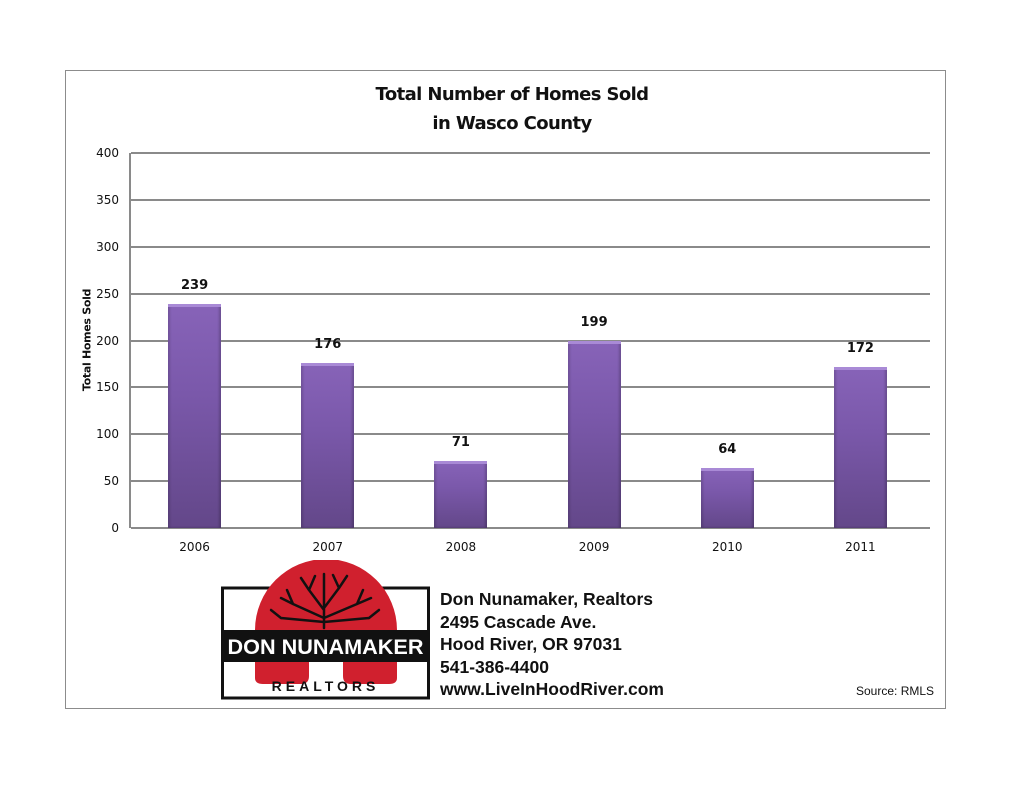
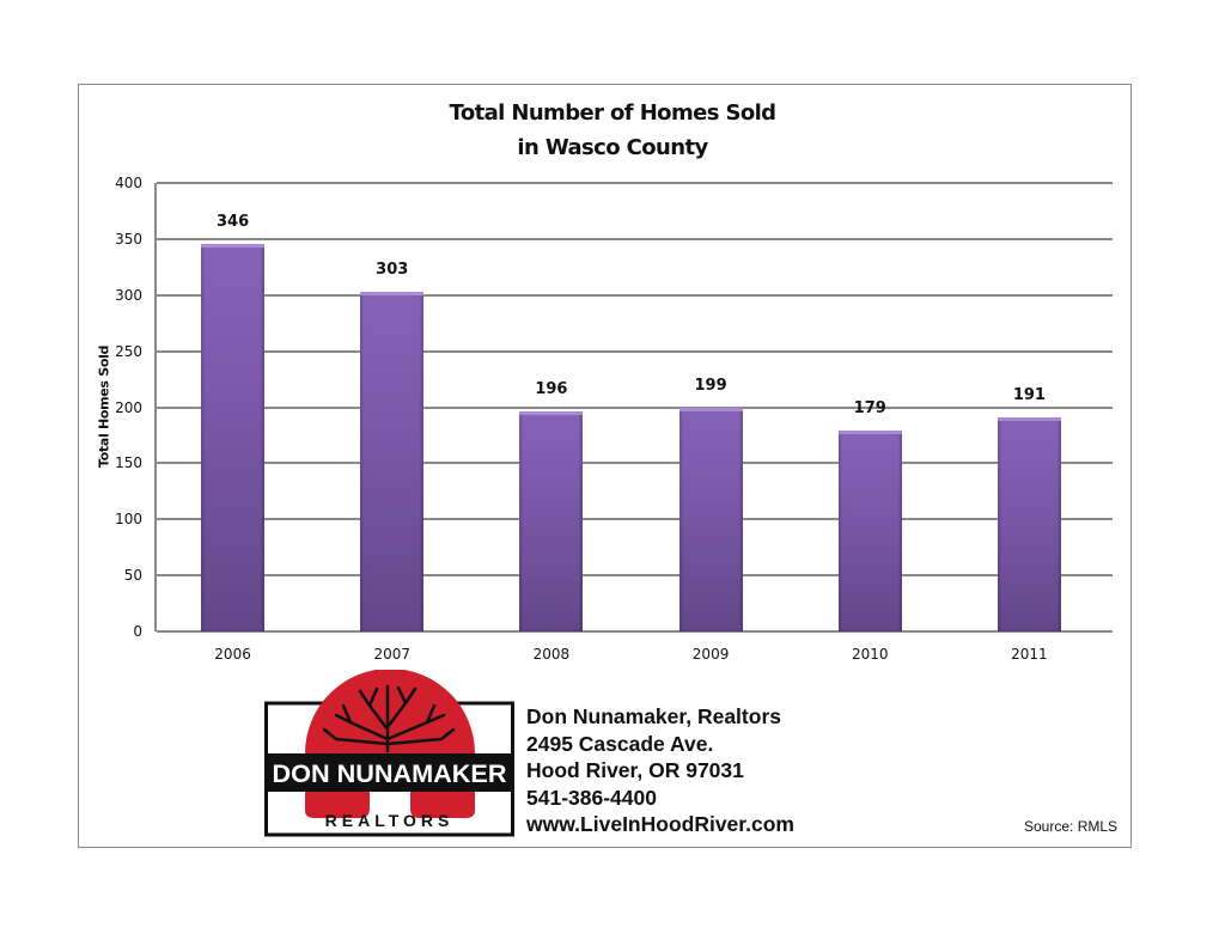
2006: 239 -> 346
2007: 176 -> 303
2008: 71 -> 196
2010: 64 -> 179
2011: 172 -> 191
